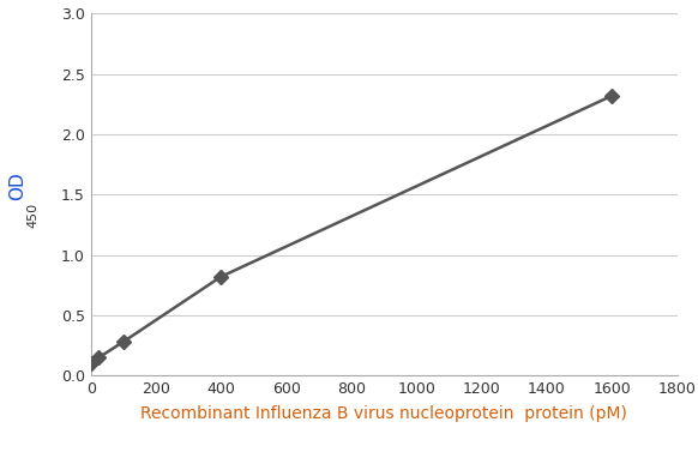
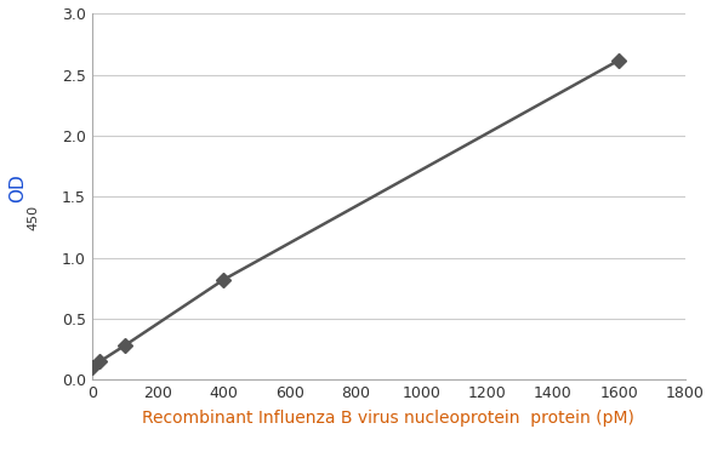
1600: 2.32 -> 2.62
